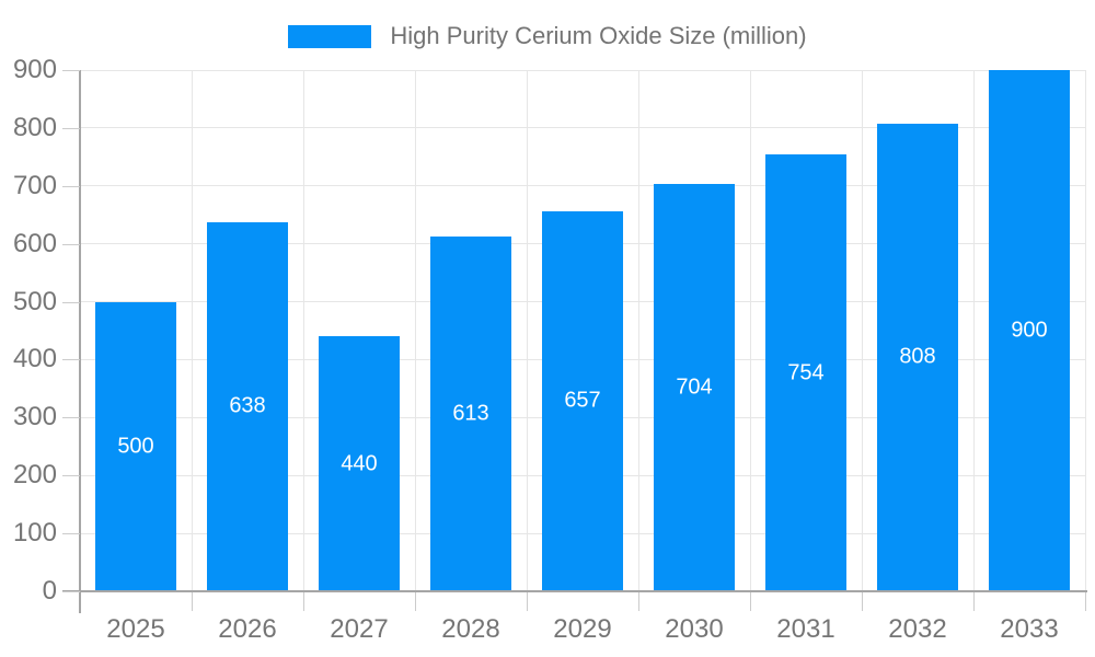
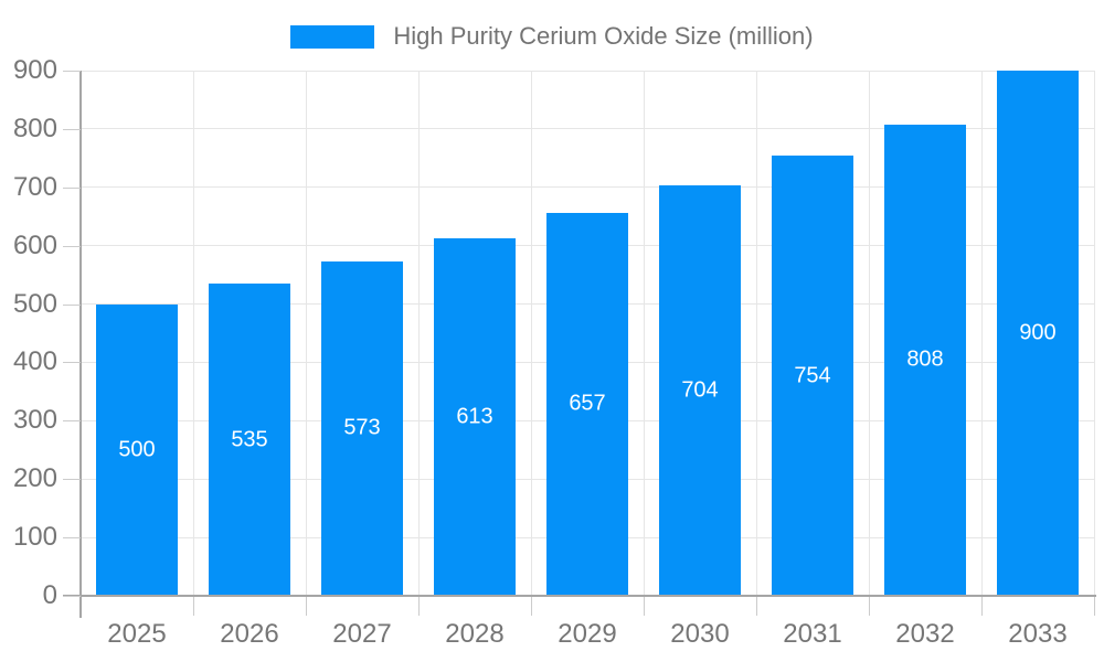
2026: 638 -> 535
2027: 440 -> 573
